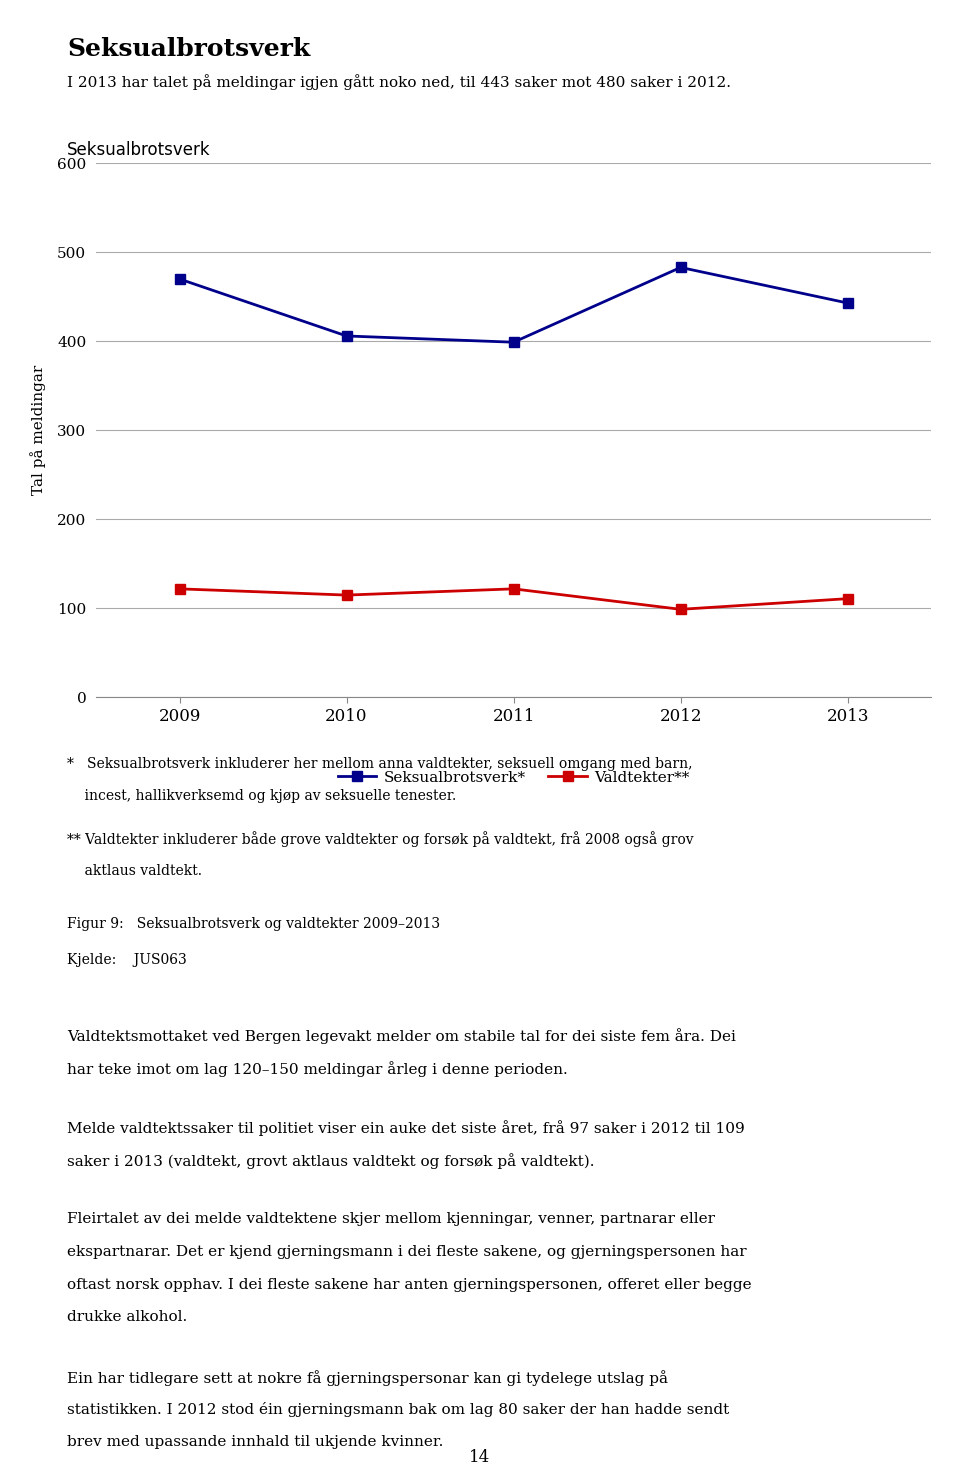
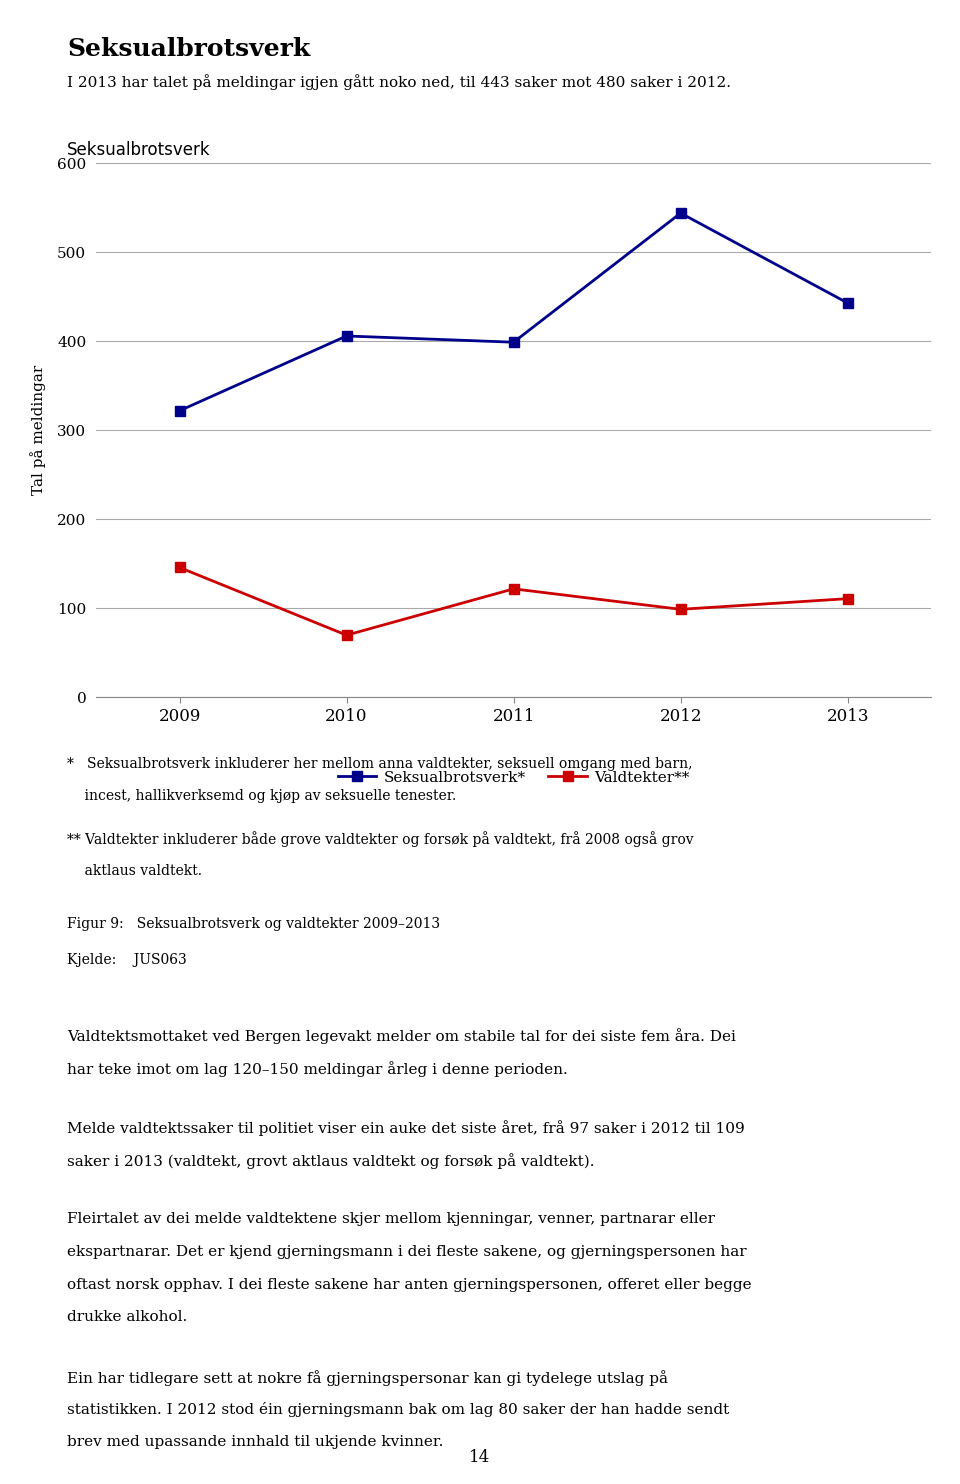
Seksualbrotsverk*/2009: 470 -> 322
Valdtekter**/2009: 122 -> 146
Valdtekter**/2010: 115 -> 70
Seksualbrotsverk*/2012: 483 -> 544
